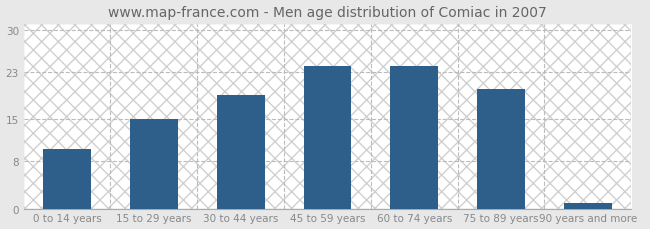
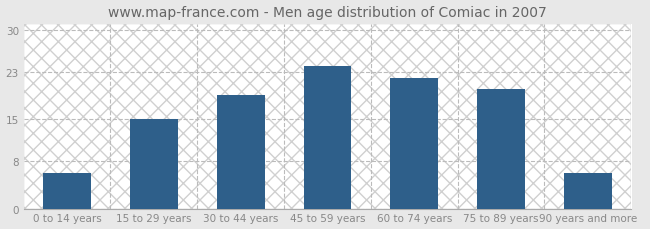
0 to 14 years: 10 -> 6
60 to 74 years: 24 -> 22
90 years and more: 1 -> 6
